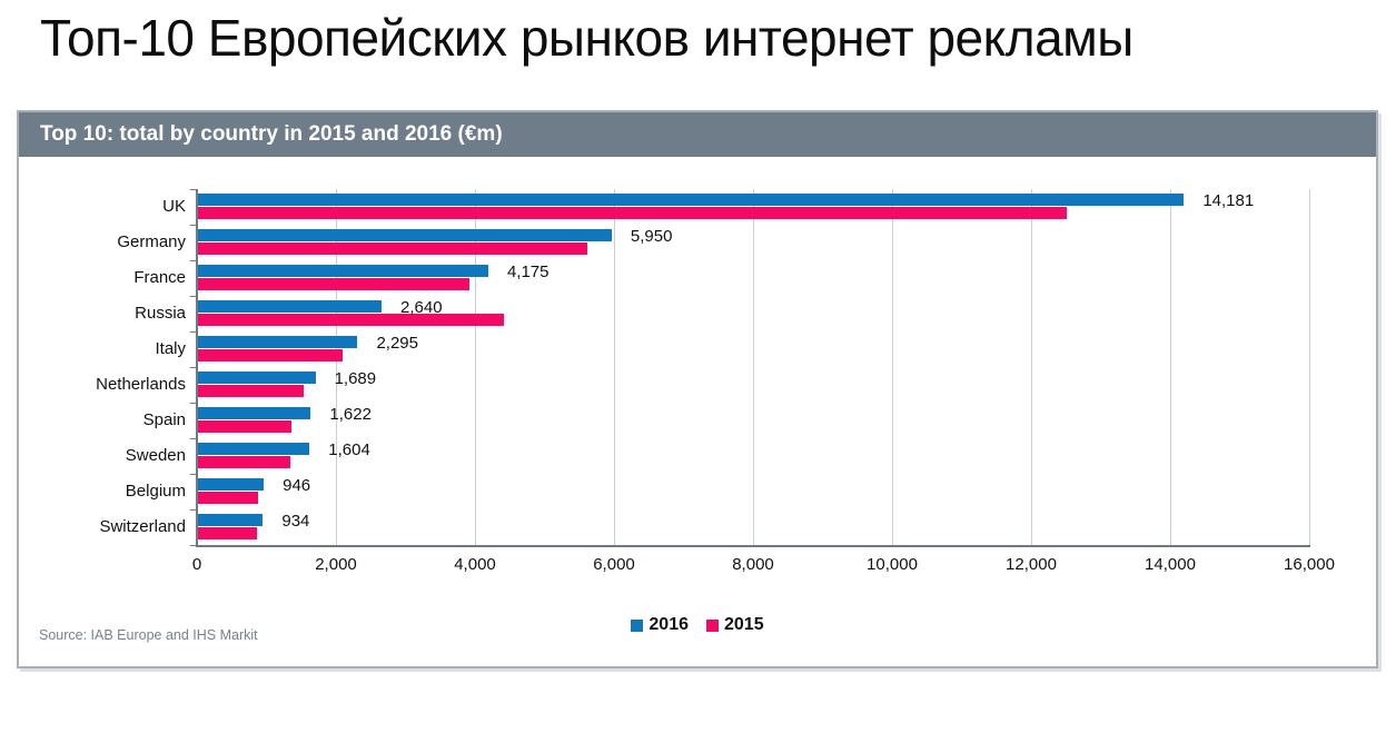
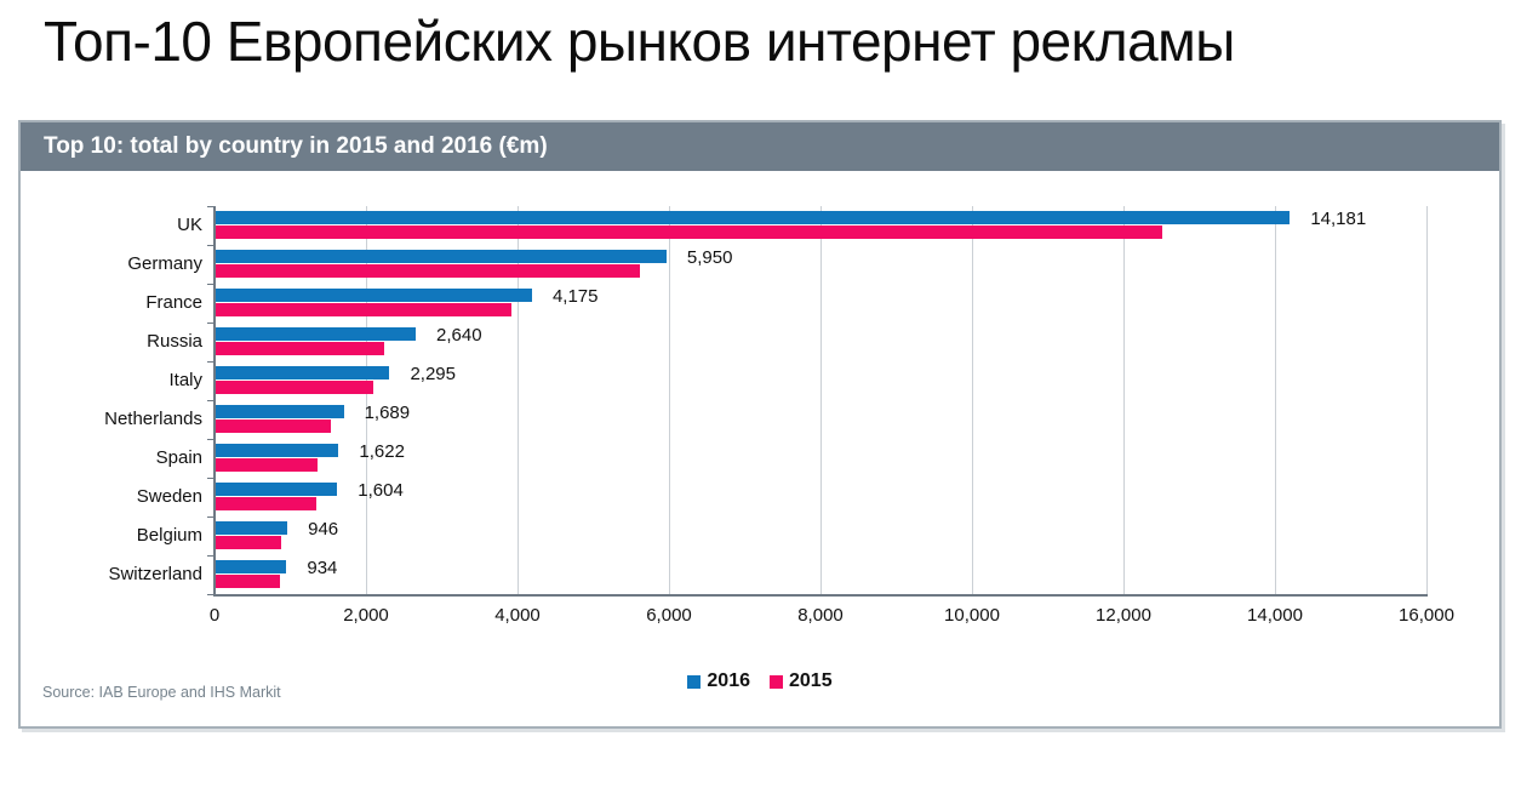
2015/Russia: 4400 -> 2200
